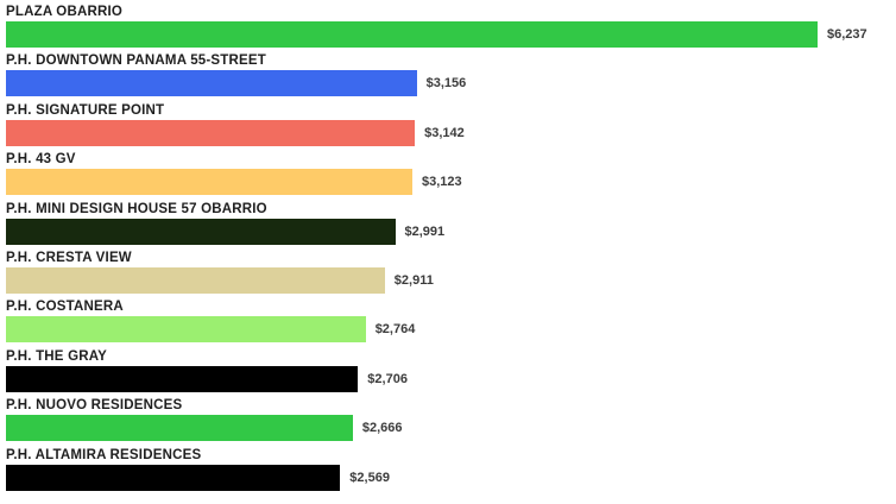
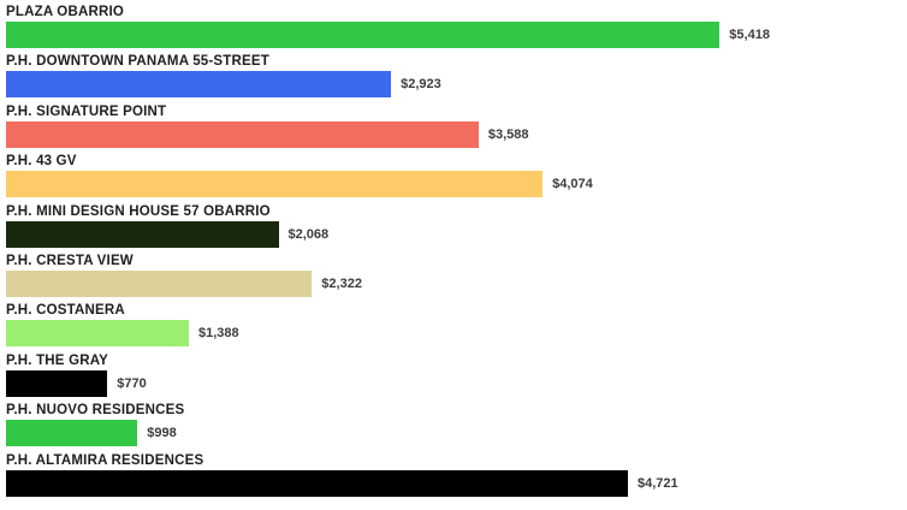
PLAZA OBARRIO: $6,237 -> $5,418
P.H. DOWNTOWN PANAMA 55-STREET: $3,156 -> $2,923
P.H. SIGNATURE POINT: $3,142 -> $3,588
P.H. 43 GV: $3,123 -> $4,074
P.H. MINI DESIGN HOUSE 57 OBARRIO: $2,991 -> $2,068
P.H. CRESTA VIEW: $2,911 -> $2,322
P.H. COSTANERA: $2,764 -> $1,388
P.H. THE GRAY: $2,706 -> $770
P.H. NUOVO RESIDENCES: $2,666 -> $998
P.H. ALTAMIRA RESIDENCES: $2,569 -> $4,721
